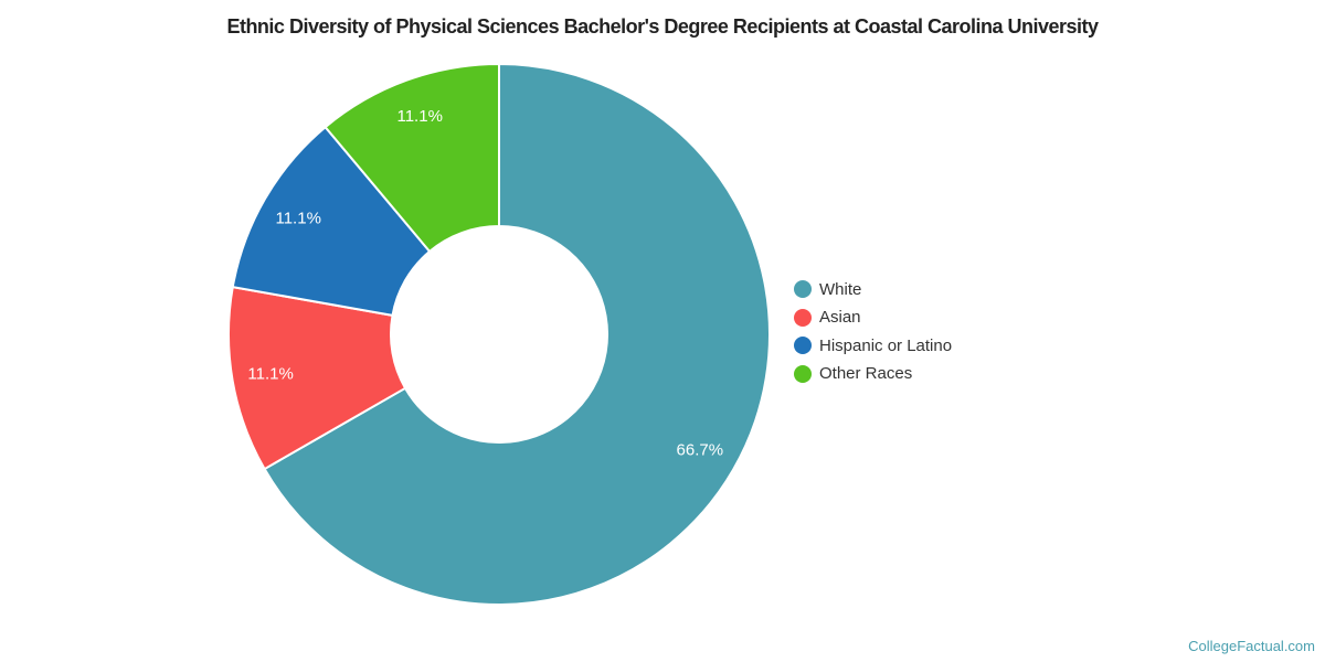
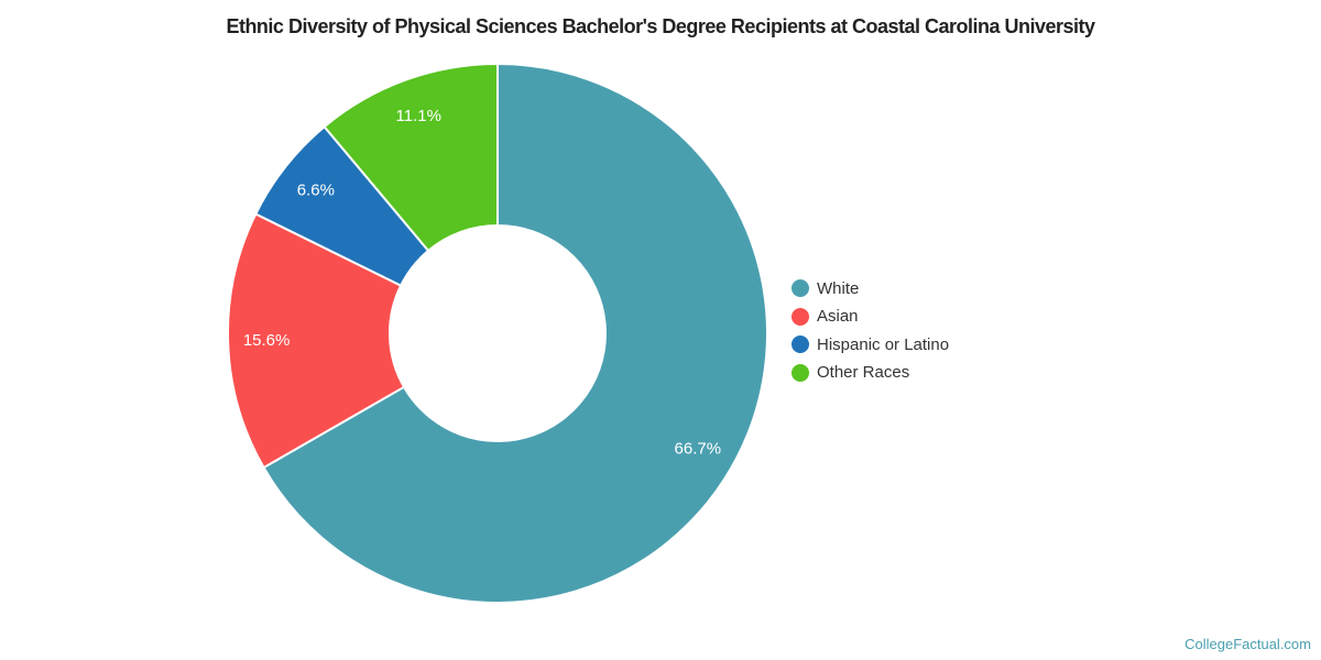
Asian: 11.1% -> 15.6%
Hispanic or Latino: 11.1% -> 6.6%
